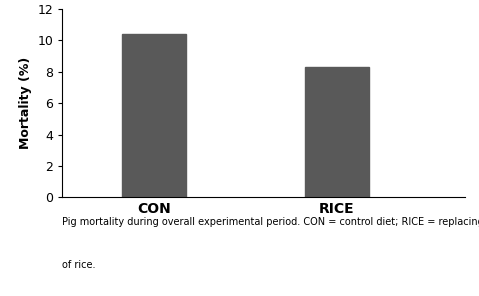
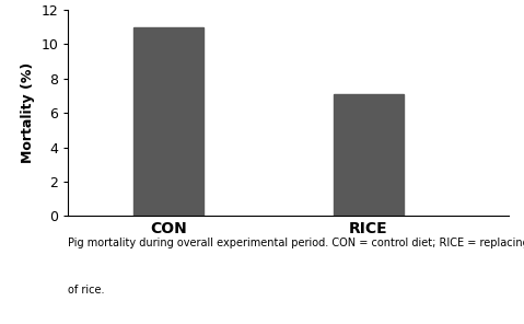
CON: 10.4 -> 11.0
RICE: 8.3 -> 7.1
